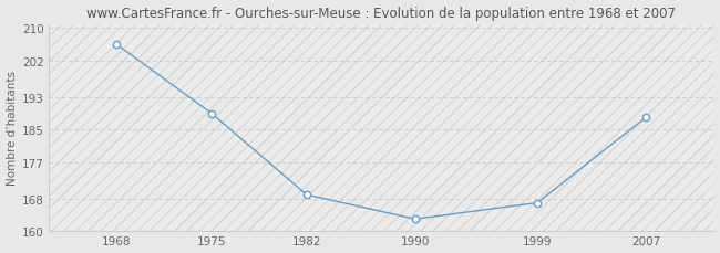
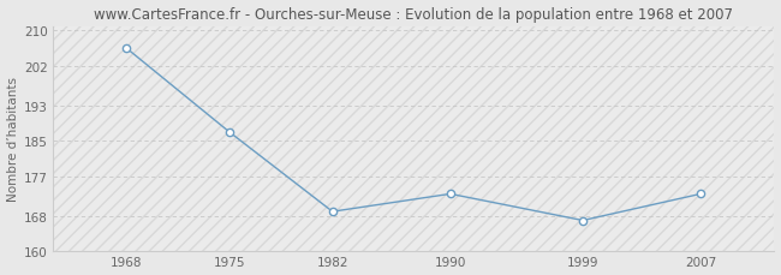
1975: 189 -> 187
1990: 163 -> 173
2007: 188 -> 173
